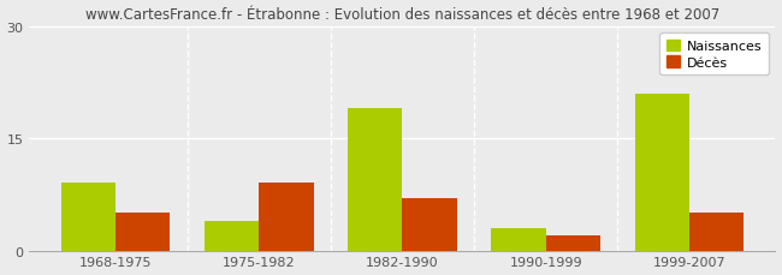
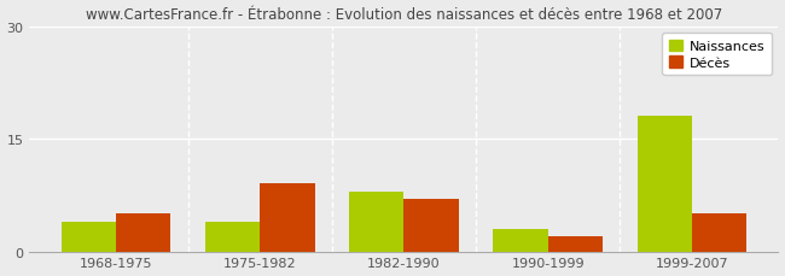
Naissances/1968-1975: 9 -> 4
Naissances/1982-1990: 19 -> 8
Naissances/1999-2007: 21 -> 18
